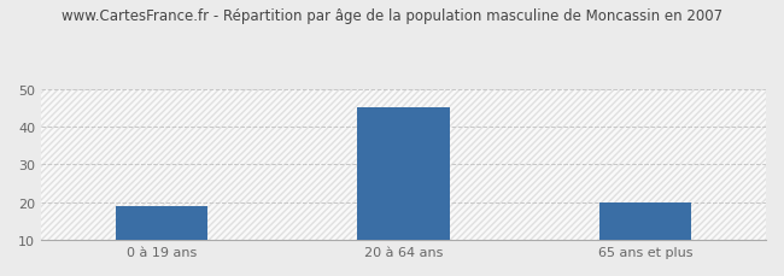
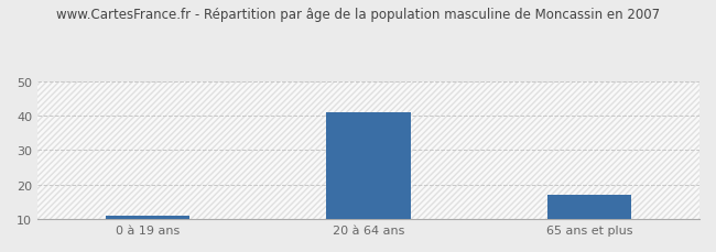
0 à 19 ans: 19 -> 11
20 à 64 ans: 45 -> 41
65 ans et plus: 20 -> 17
